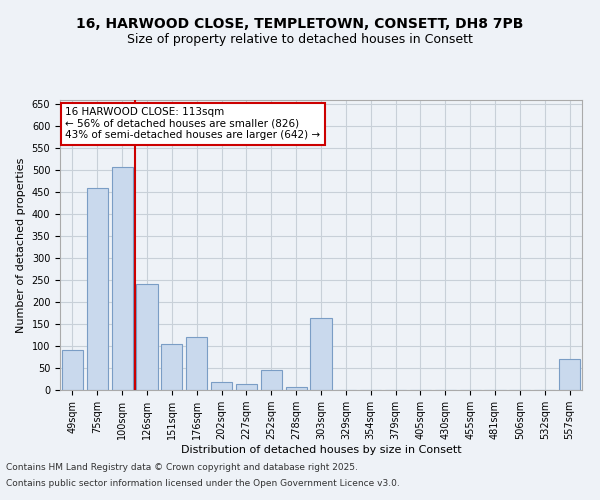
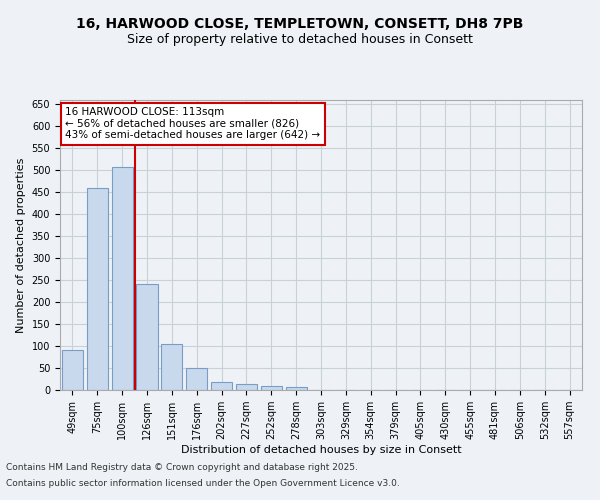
176sqm: 120 -> 49
252sqm: 45 -> 10
303sqm: 165 -> 1
557sqm: 70 -> 1
